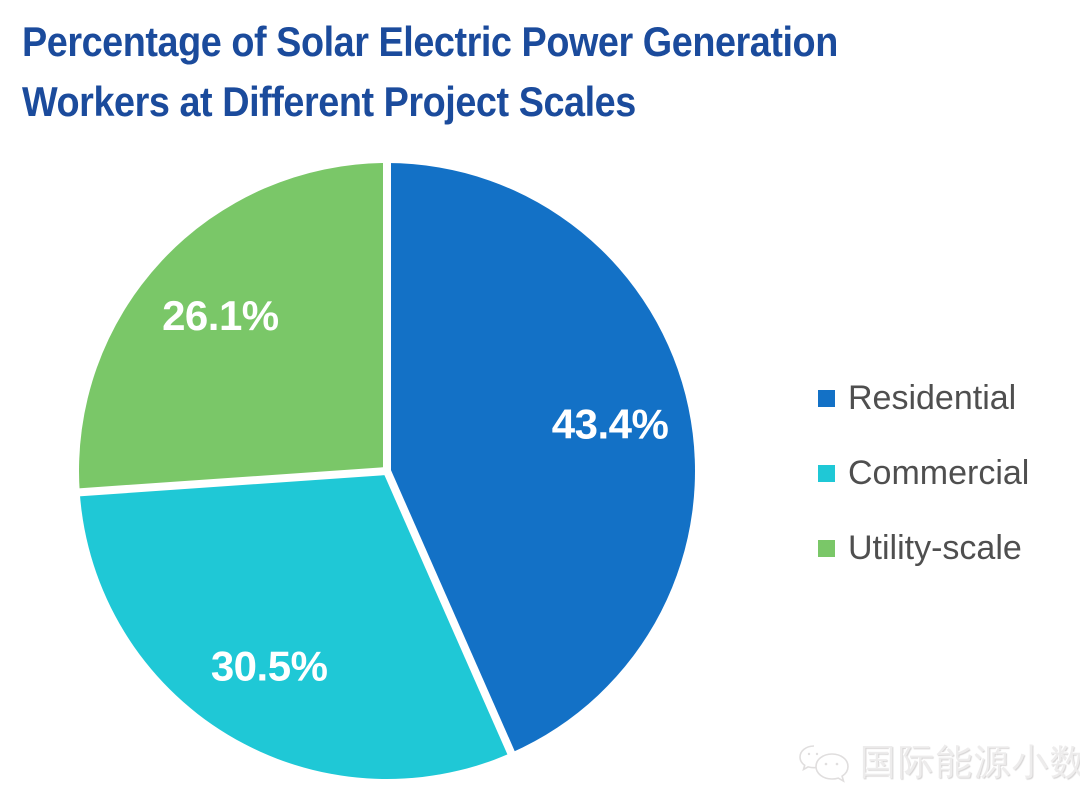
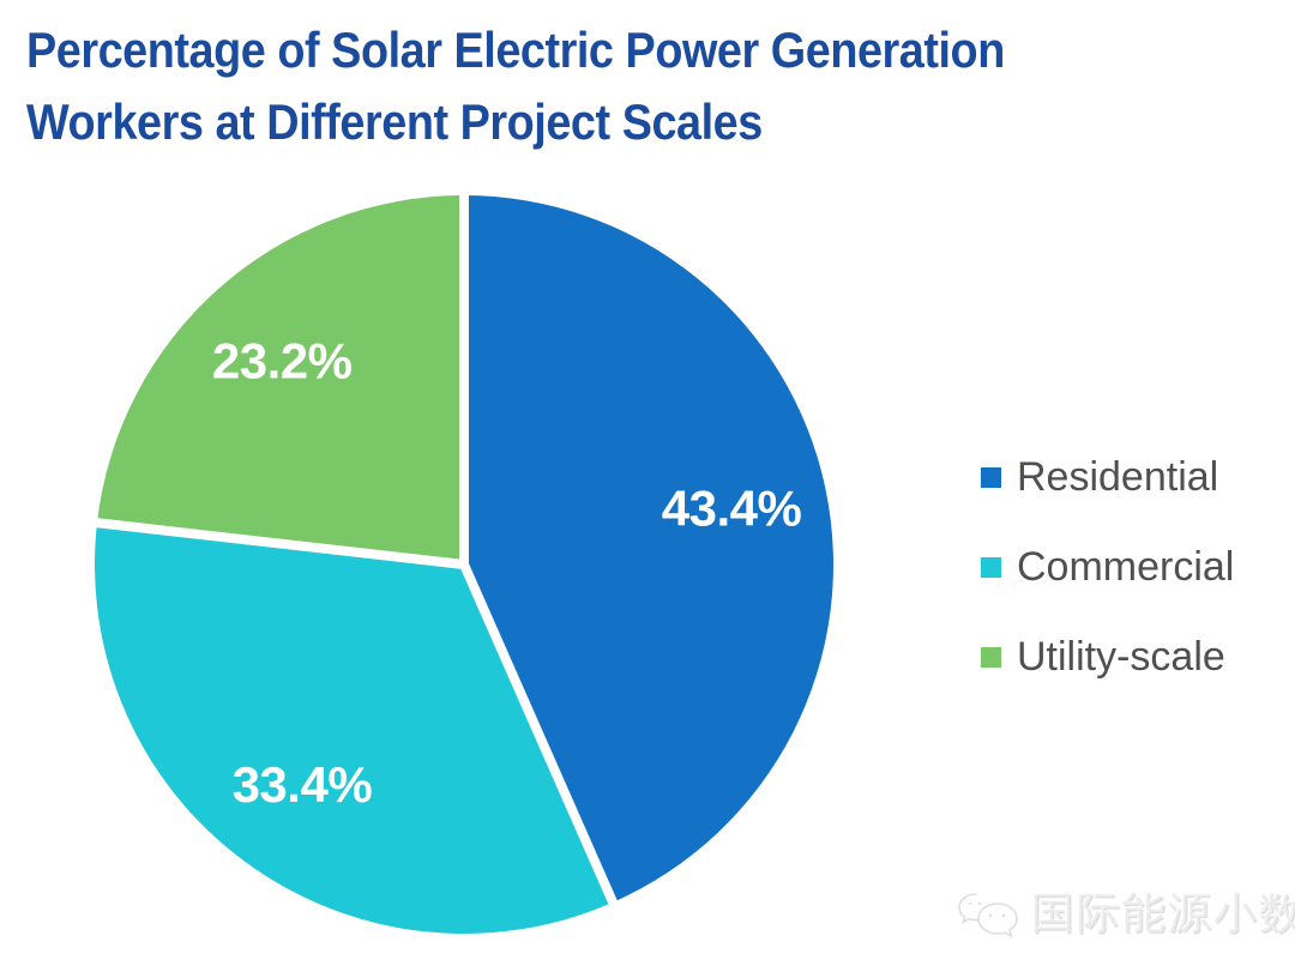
Commercial: 30.5% -> 33.4%
Utility-scale: 26.1% -> 23.2%
